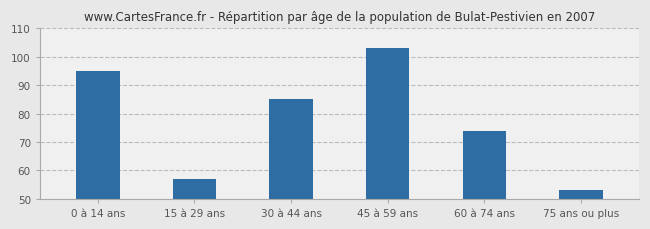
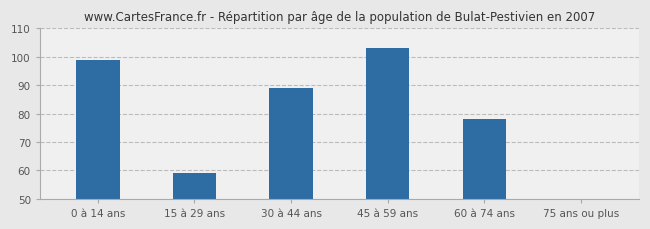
0 à 14 ans: 95 -> 99
15 à 29 ans: 57 -> 59
30 à 44 ans: 85 -> 89
60 à 74 ans: 74 -> 78
75 ans ou plus: 53 -> 50
